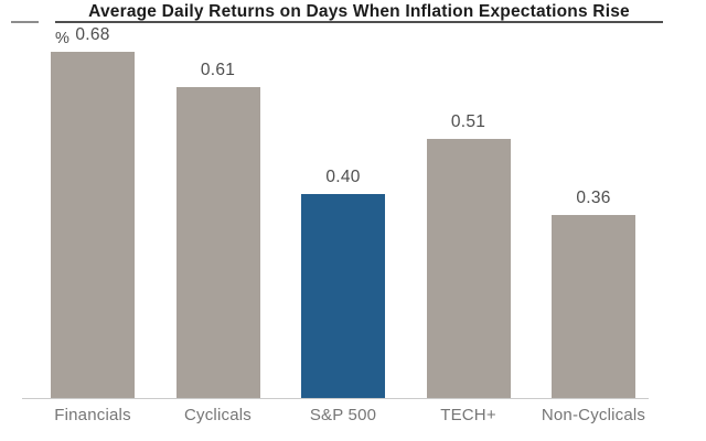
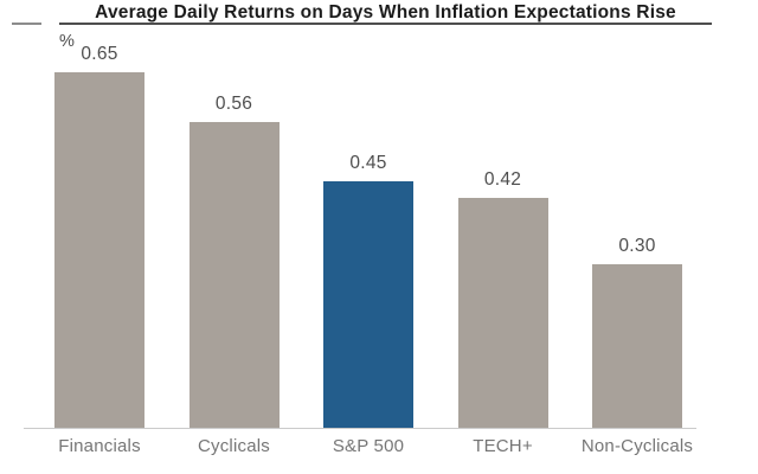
Financials: 0.68 -> 0.65
Cyclicals: 0.61 -> 0.56
S&P 500: 0.40 -> 0.45
TECH+: 0.51 -> 0.42
Non-Cyclicals: 0.36 -> 0.30
